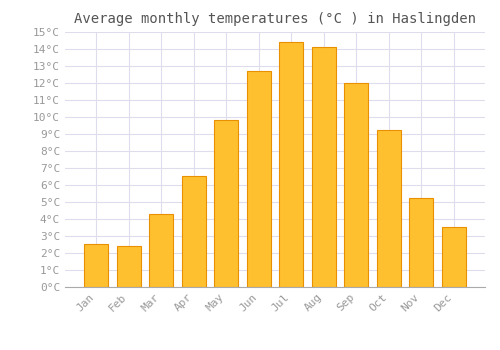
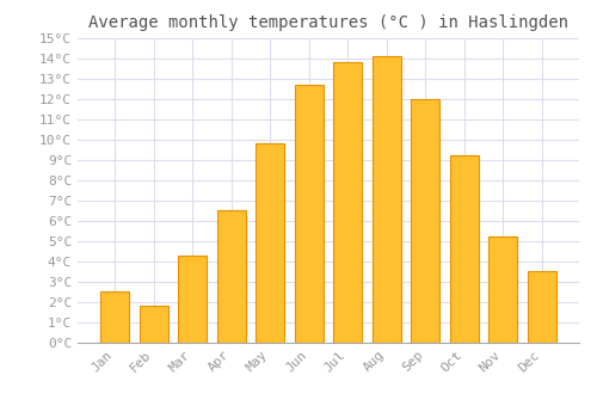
Feb: 2.4°C -> 1.8°C
Jul: 14.4°C -> 13.8°C
